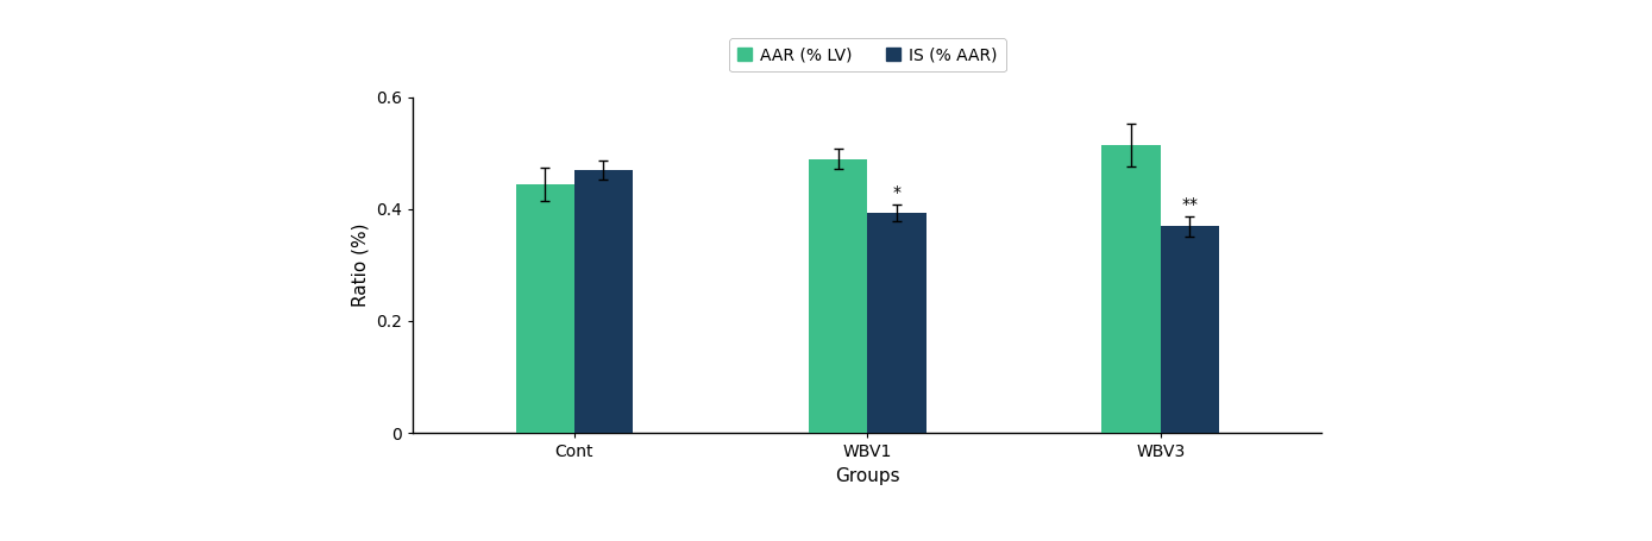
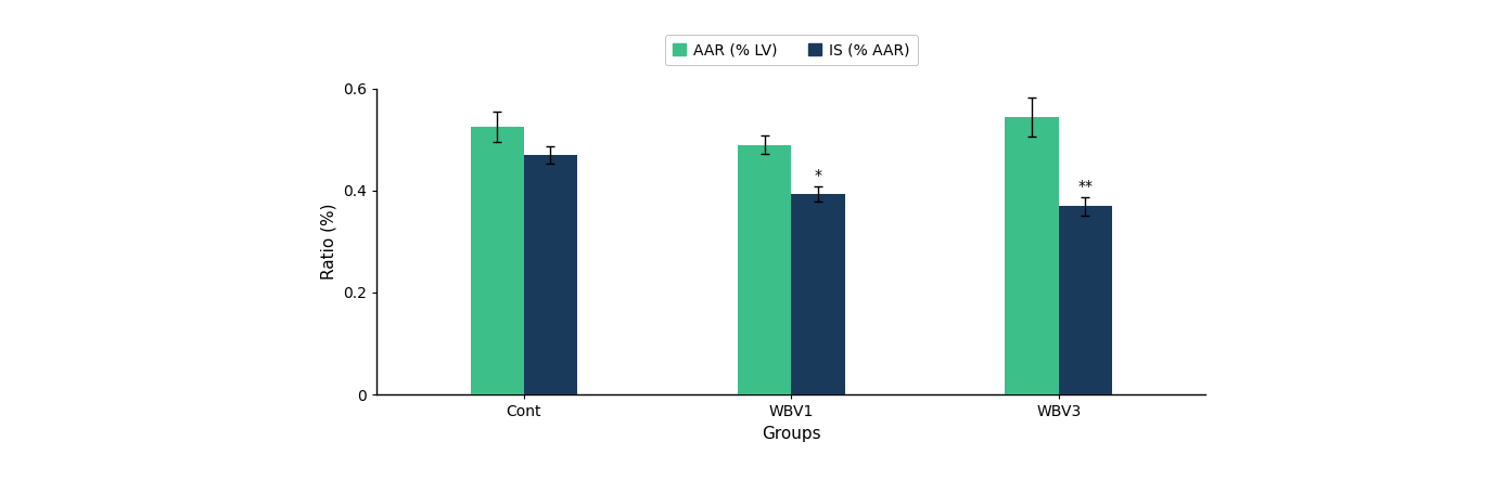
AAR (% LV)/Cont: 0.445 -> 0.525
AAR (% LV)/WBV3: 0.515 -> 0.545
